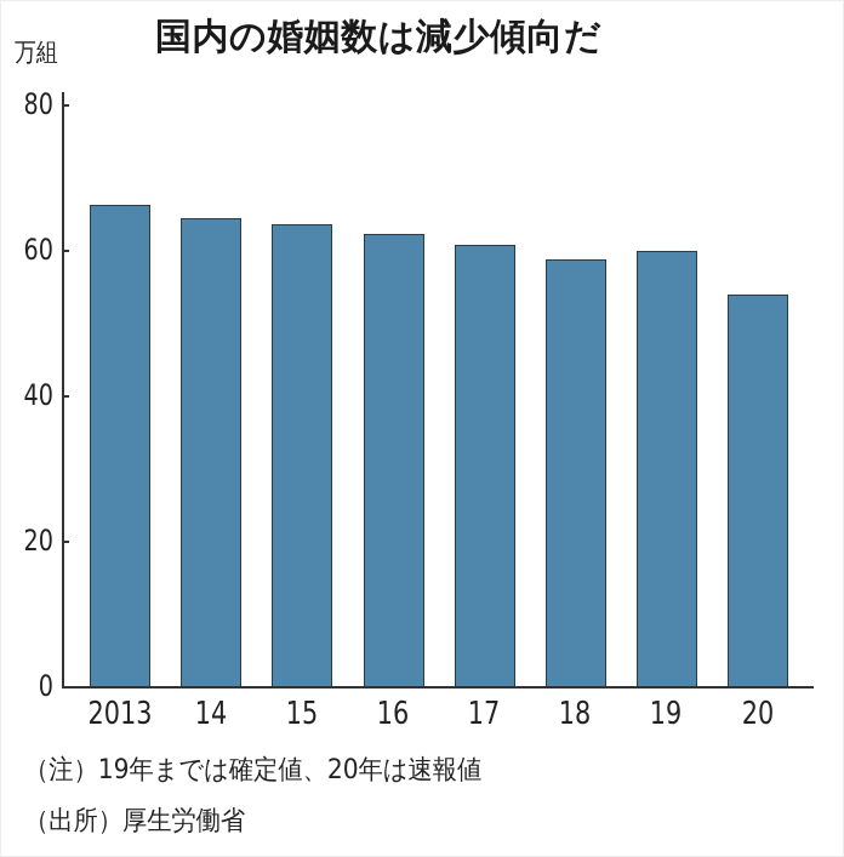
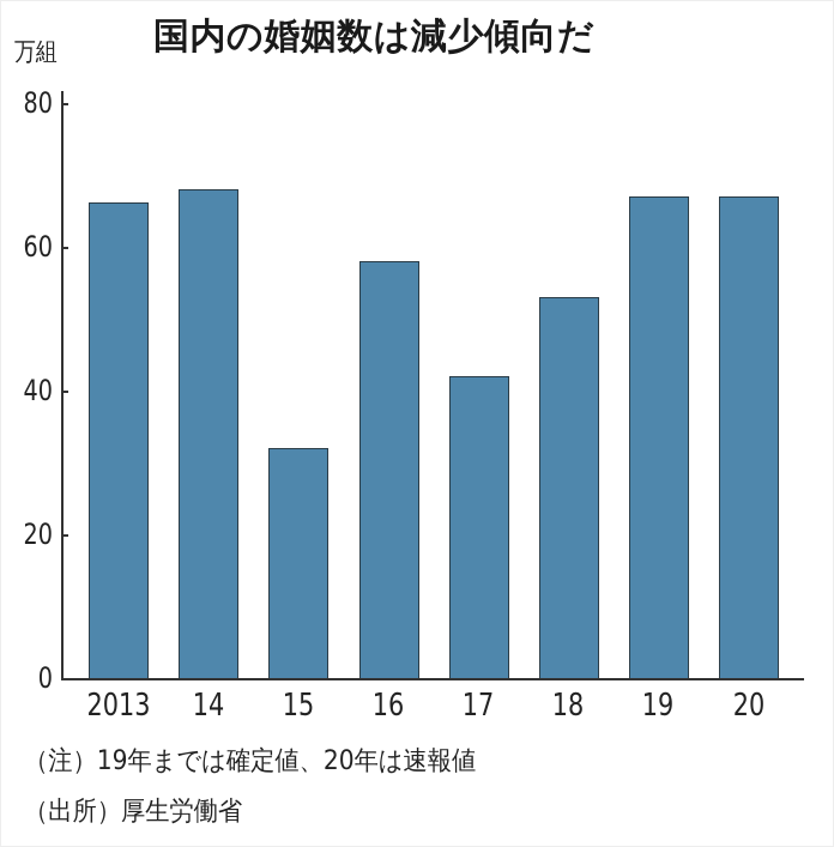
14: 64 -> 68
15: 64 -> 32
16: 62 -> 58
17: 61 -> 42
18: 59 -> 53
19: 60 -> 67
20: 54 -> 67
